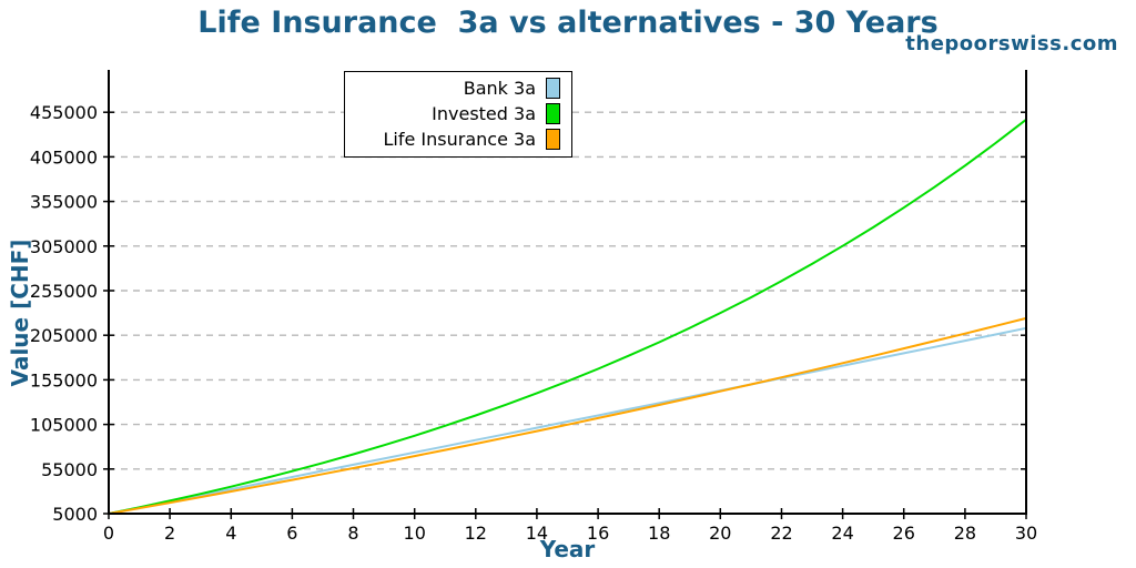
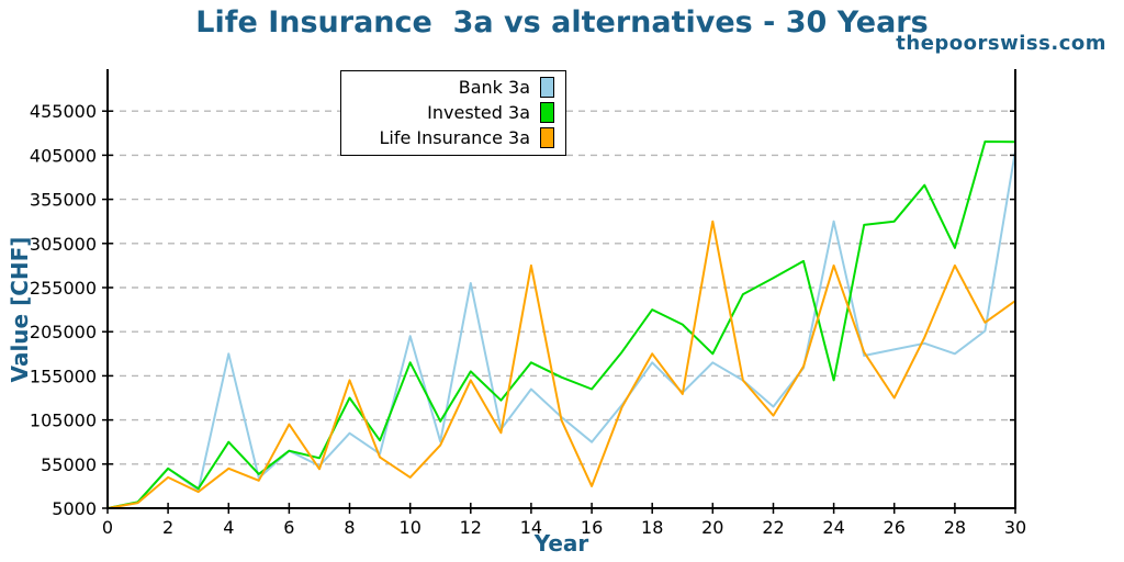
Bank 3a/2: 20000 -> 50000
Invested 3a/2: 20000 -> 50000
Life Insurance 3a/2: 20000 -> 40000
Bank 3a/4: 30000 -> 180000
Invested 3a/4: 40000 -> 80000
Life Insurance 3a/4: 30000 -> 50000
Bank 3a/6: 50000 -> 70000
Invested 3a/6: 50000 -> 70000
Life Insurance 3a/6: 40000 -> 100000
Bank 3a/8: 60000 -> 90000
Invested 3a/8: 70000 -> 130000
Life Insurance 3a/8: 60000 -> 150000
Bank 3a/10: 70000 -> 200000
Invested 3a/10: 90000 -> 170000
Life Insurance 3a/10: 70000 -> 40000
Bank 3a/12: 90000 -> 260000
Invested 3a/12: 120000 -> 160000
Life Insurance 3a/12: 80000 -> 150000
Bank 3a/14: 100000 -> 140000
Invested 3a/14: 140000 -> 170000
Life Insurance 3a/14: 100000 -> 280000
Bank 3a/16: 120000 -> 80000
Invested 3a/16: 170000 -> 140000
Life Insurance 3a/16: 110000 -> 30000
Bank 3a/18: 130000 -> 170000
Invested 3a/18: 200000 -> 230000
Life Insurance 3a/18: 130000 -> 180000
Bank 3a/20: 140000 -> 170000
Invested 3a/20: 230000 -> 180000
Life Insurance 3a/20: 140000 -> 330000
Bank 3a/22: 160000 -> 120000
Life Insurance 3a/22: 160000 -> 110000
Bank 3a/24: 170000 -> 330000
Invested 3a/24: 310000 -> 150000
Life Insurance 3a/24: 170000 -> 280000
Invested 3a/26: 350000 -> 330000
Life Insurance 3a/26: 190000 -> 130000
Bank 3a/28: 200000 -> 180000
Invested 3a/28: 400000 -> 300000
Life Insurance 3a/28: 210000 -> 280000
Bank 3a/30: 210000 -> 410000
Invested 3a/30: 450000 -> 420000
Life Insurance 3a/30: 220000 -> 240000
